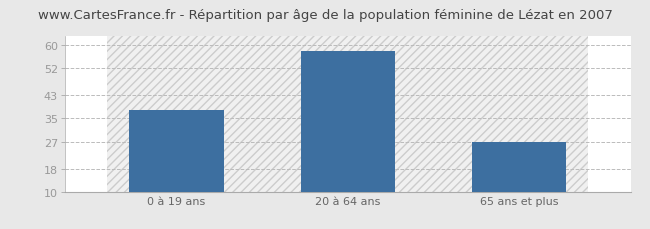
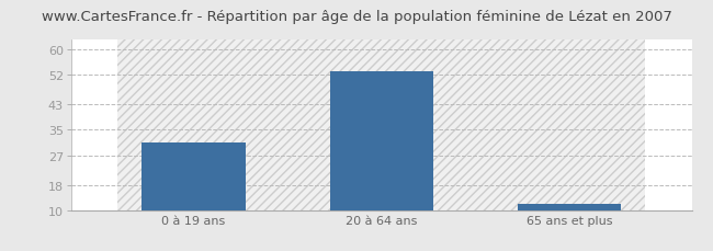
0 à 19 ans: 38 -> 31
20 à 64 ans: 58 -> 53
65 ans et plus: 27 -> 12
